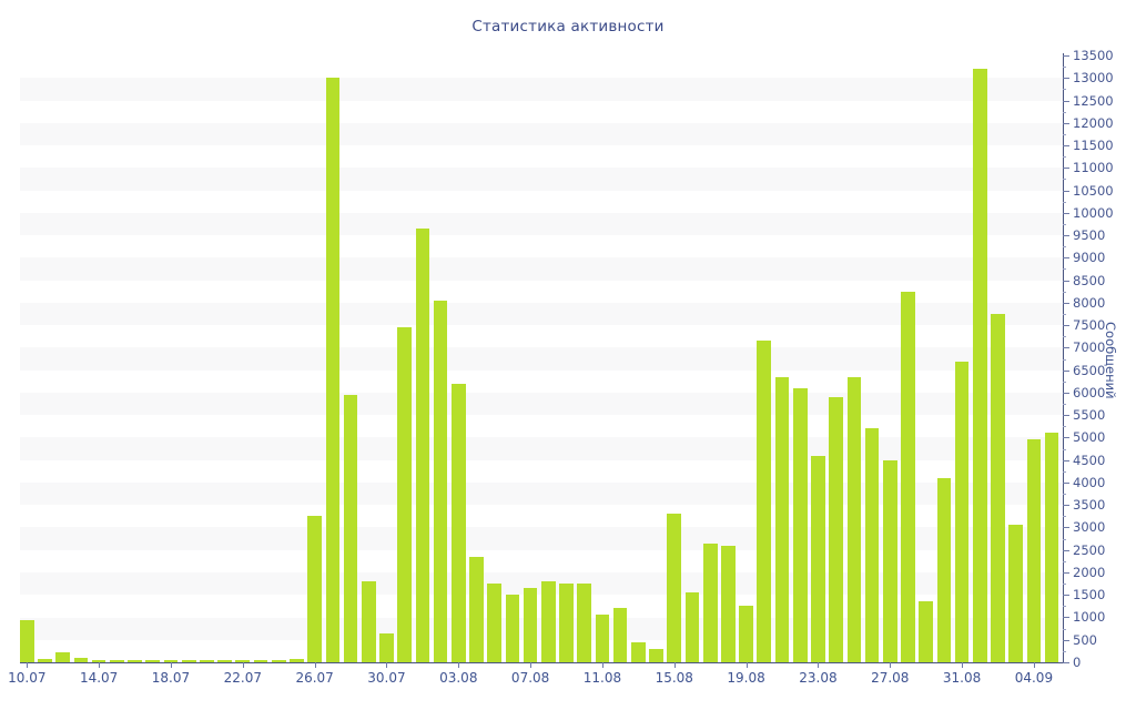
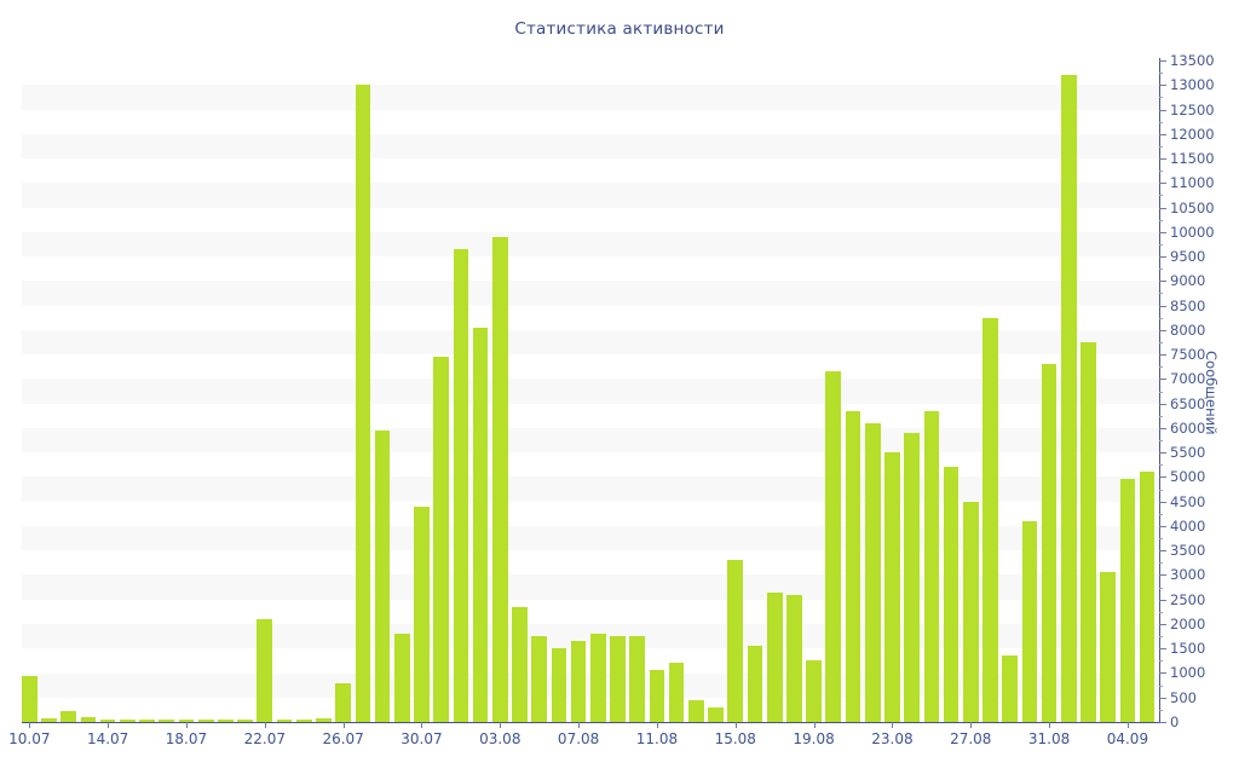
22.07: 100 -> 2100
26.07: 3200 -> 800
30.07: 600 -> 4400
03.08: 6200 -> 9900
23.08: 4600 -> 5500
31.08: 6700 -> 7300
